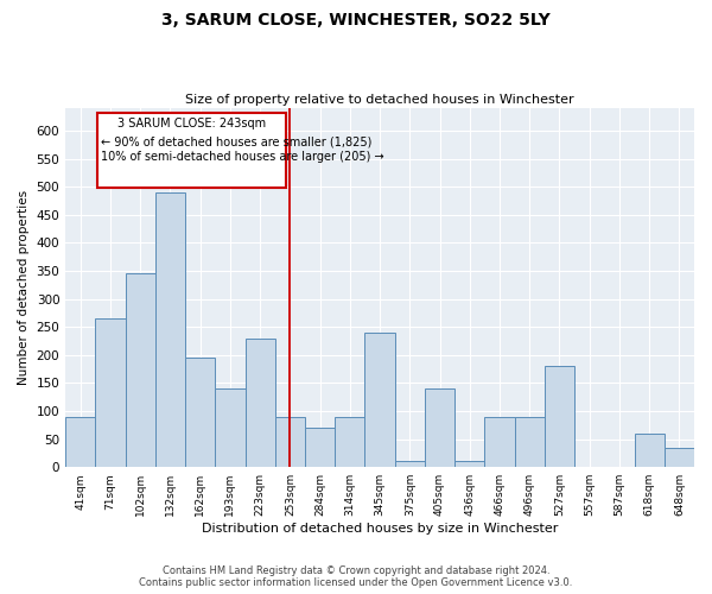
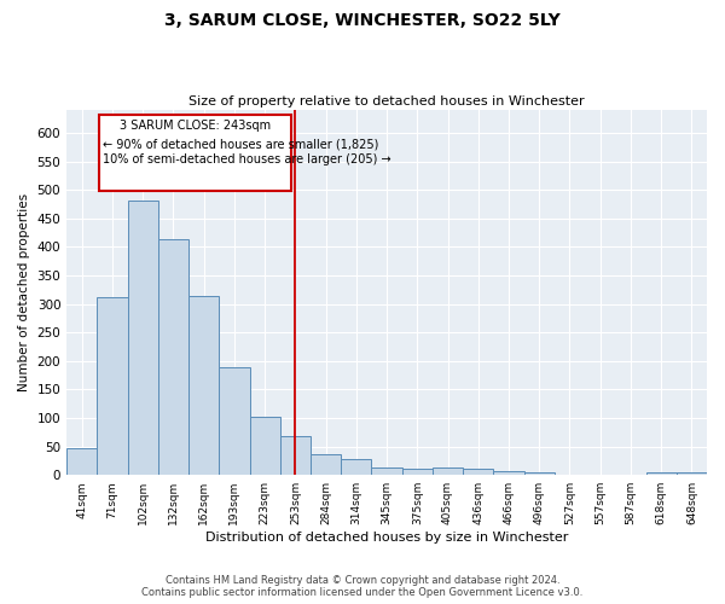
41sqm: 90 -> 46
71sqm: 265 -> 312
102sqm: 345 -> 481
132sqm: 490 -> 413
162sqm: 195 -> 315
193sqm: 140 -> 190
223sqm: 230 -> 103
253sqm: 90 -> 68
284sqm: 70 -> 37
314sqm: 90 -> 29
345sqm: 240 -> 13
405sqm: 140 -> 13
466sqm: 90 -> 7
496sqm: 90 -> 4
527sqm: 180 -> 1
618sqm: 60 -> 4
648sqm: 35 -> 4
